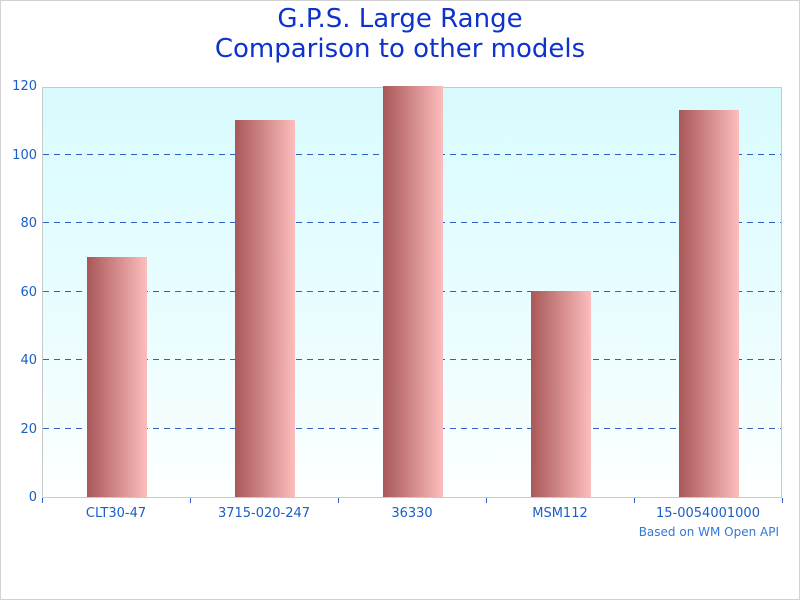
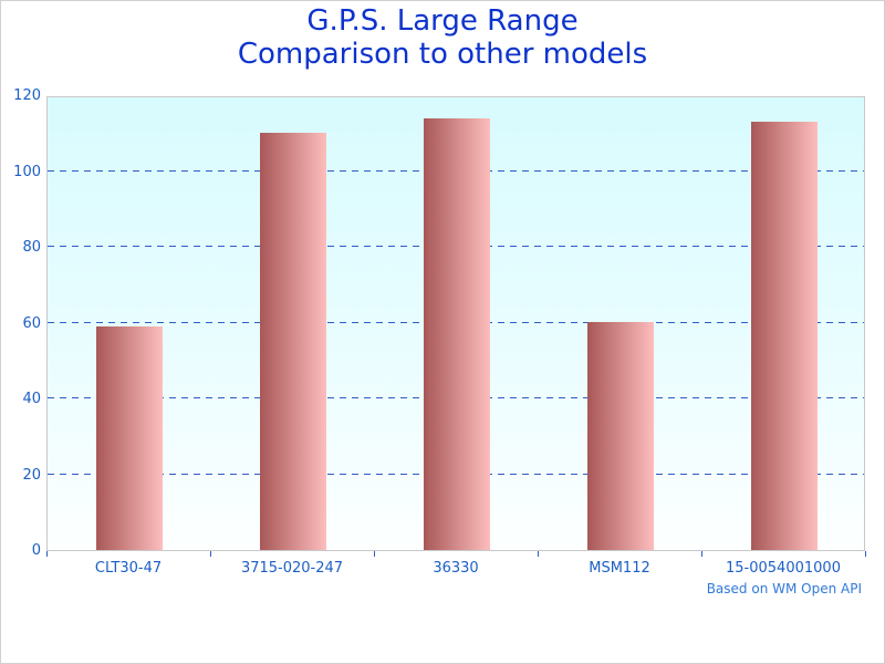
CLT30-47: 70 -> 59
36330: 120 -> 114
